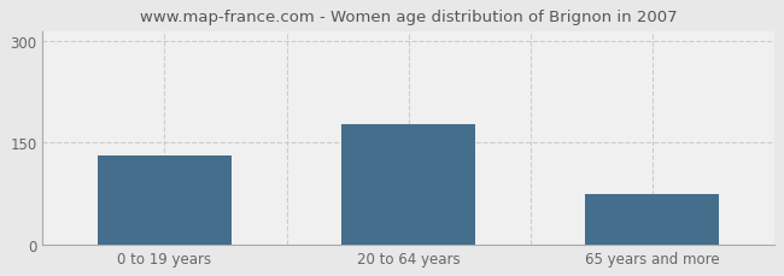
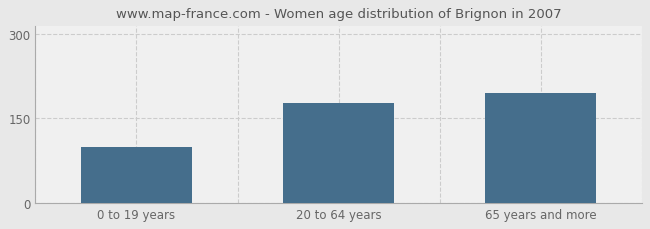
0 to 19 years: 131 -> 100
65 years and more: 75 -> 196
